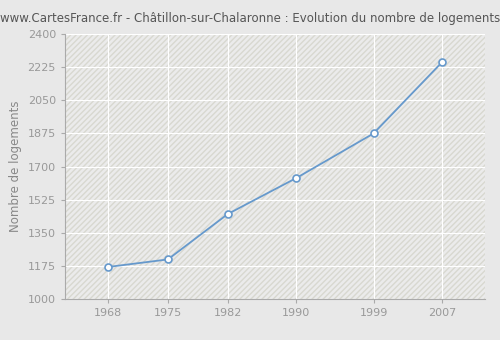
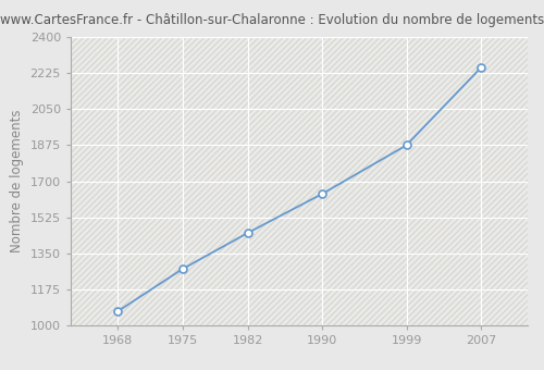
1968: 1170 -> 1070
1975: 1210 -> 1280
